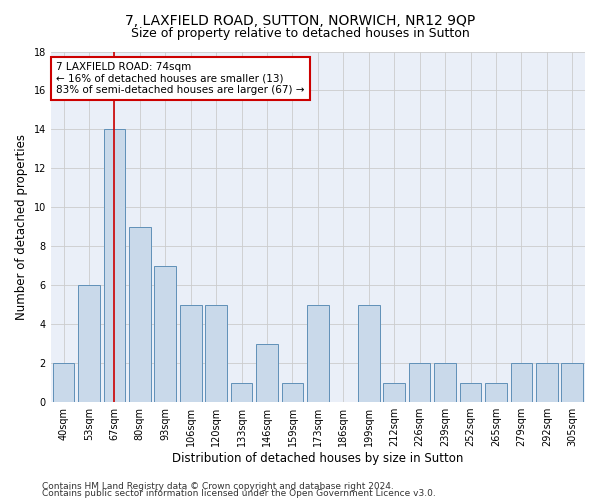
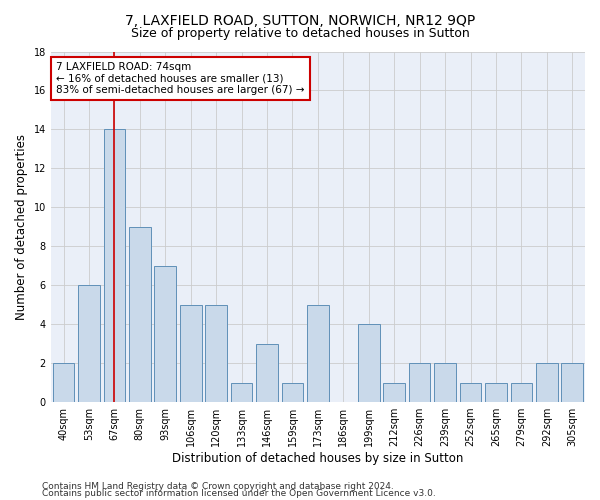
199sqm: 5 -> 4
279sqm: 2 -> 1
